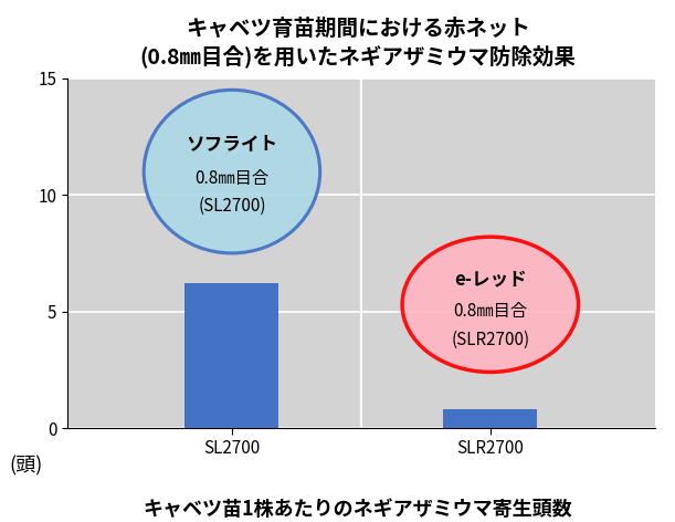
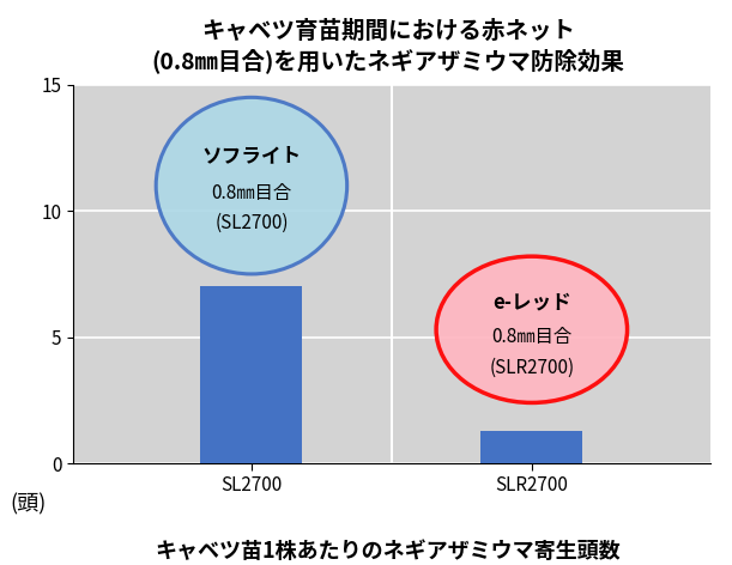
SL2700: 6.2 -> 7.0
SLR2700: 0.8 -> 1.3
